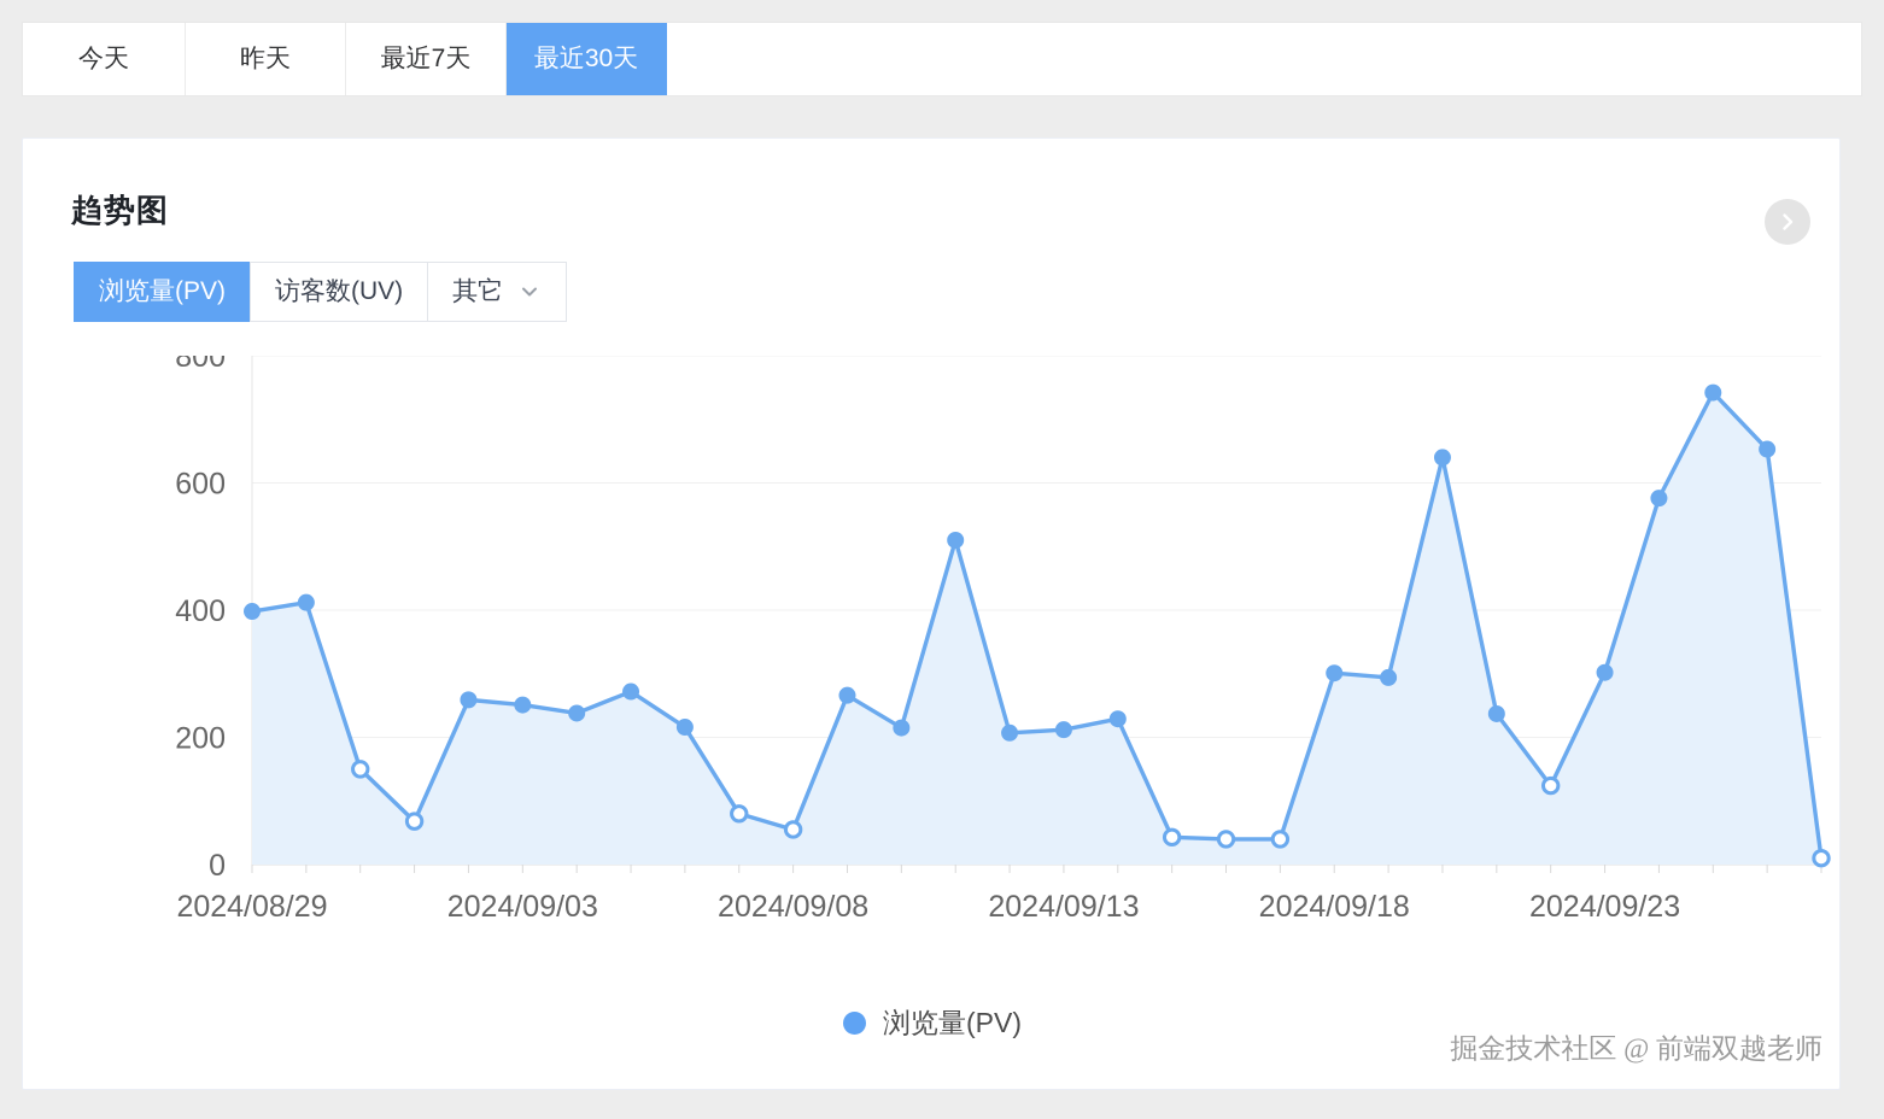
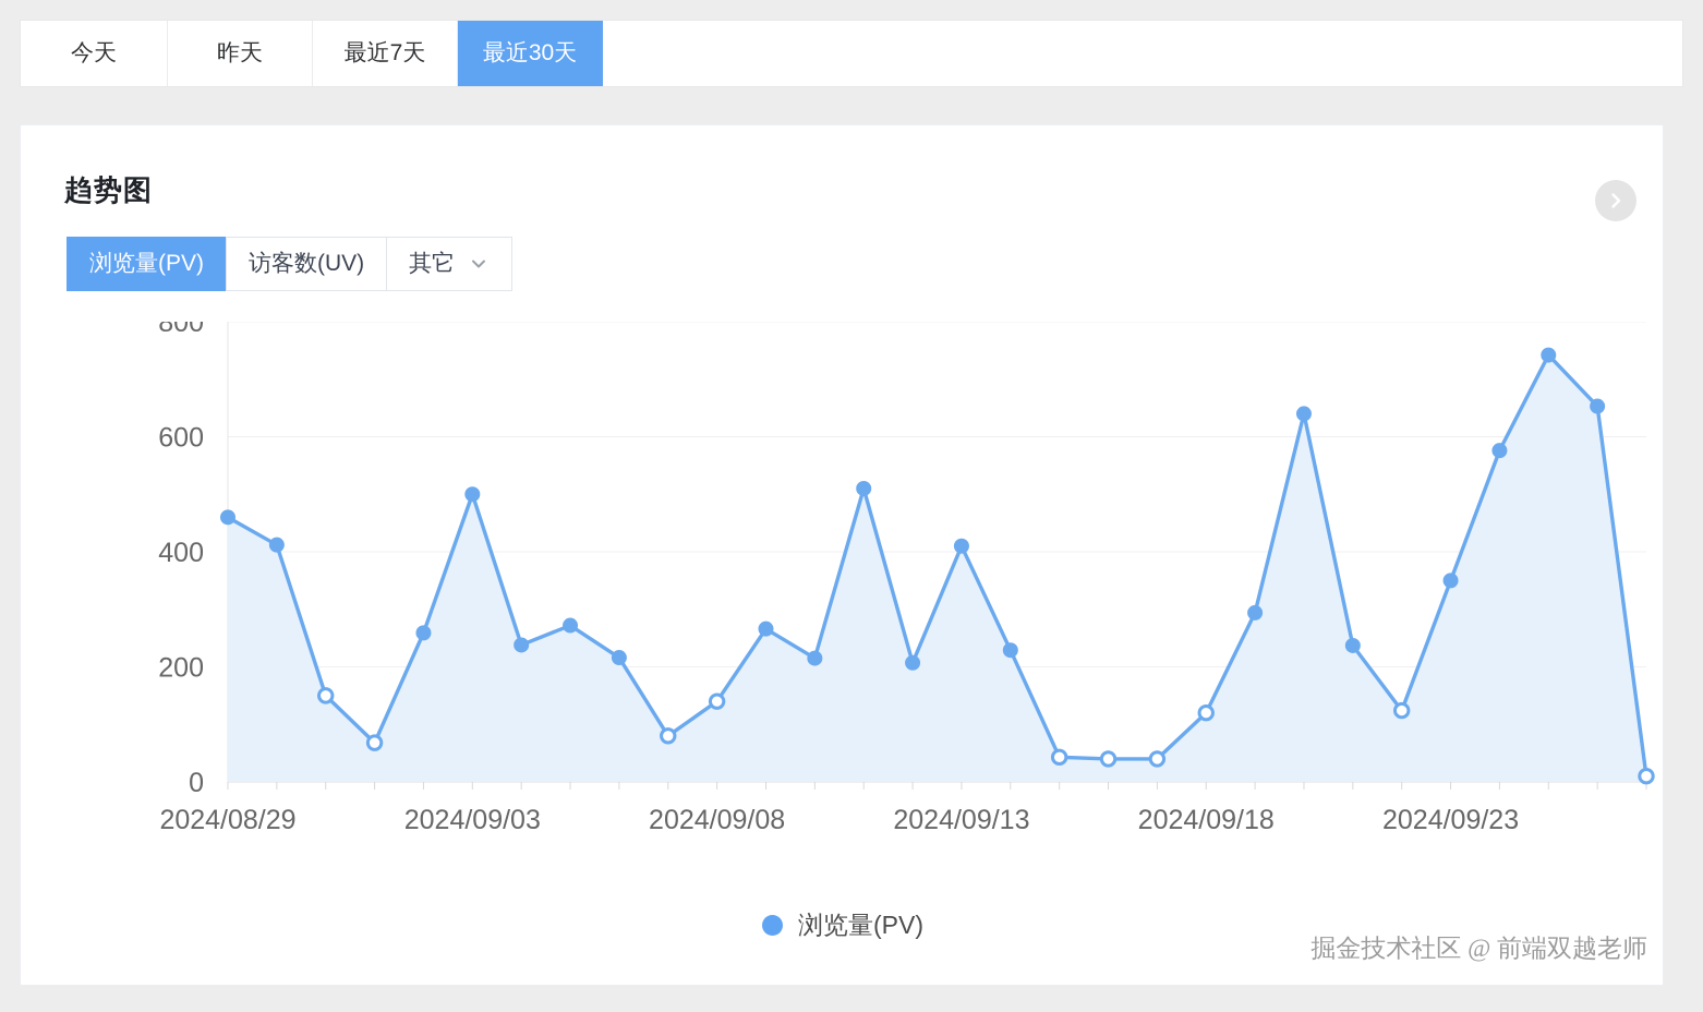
2024/08/29: 400 -> 460
2024/09/03: 250 -> 500
2024/09/08: 60 -> 140
2024/09/13: 210 -> 410
2024/09/18: 300 -> 120
2024/09/23: 300 -> 350
